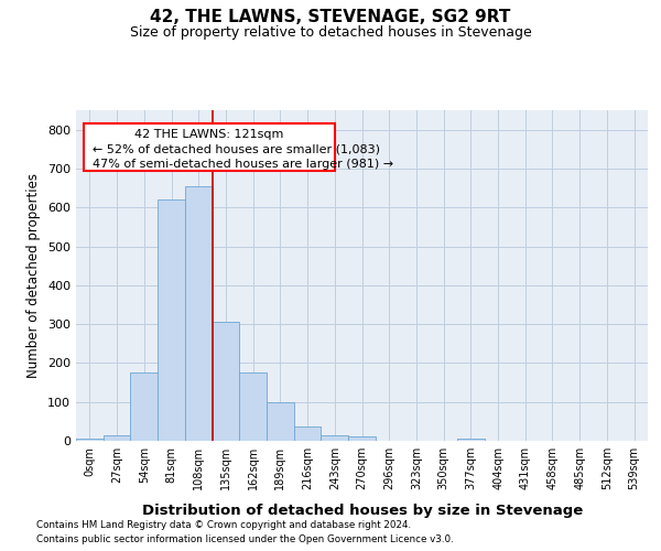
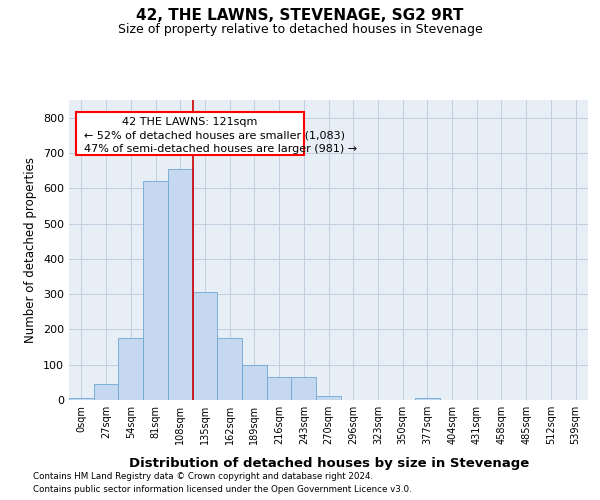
27sqm: 15 -> 45
216sqm: 38 -> 65
243sqm: 13 -> 65
